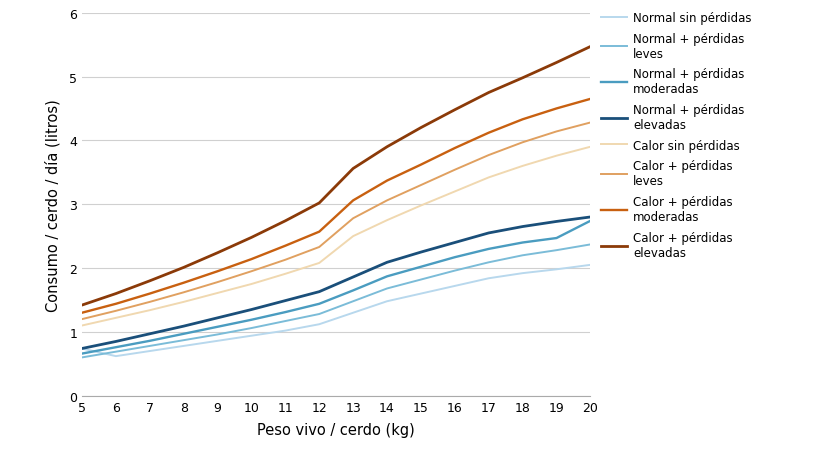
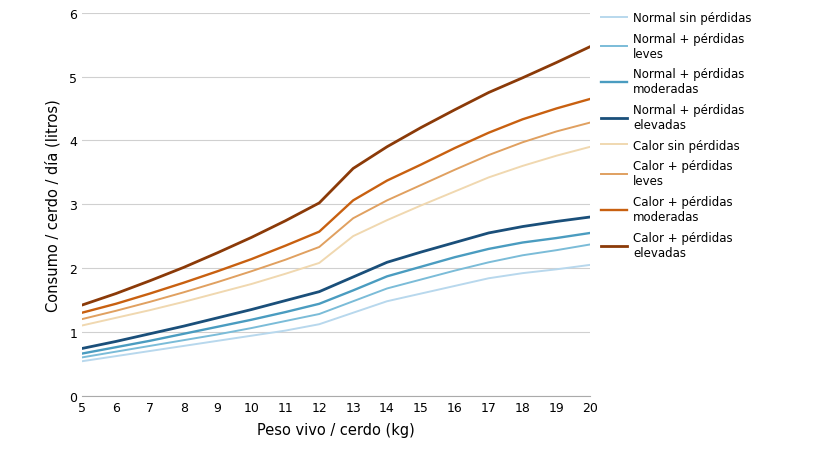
Normal sin pérdidas/5: 0.74 -> 0.54
Normal + pérdidas moderadas/20: 2.74 -> 2.55
